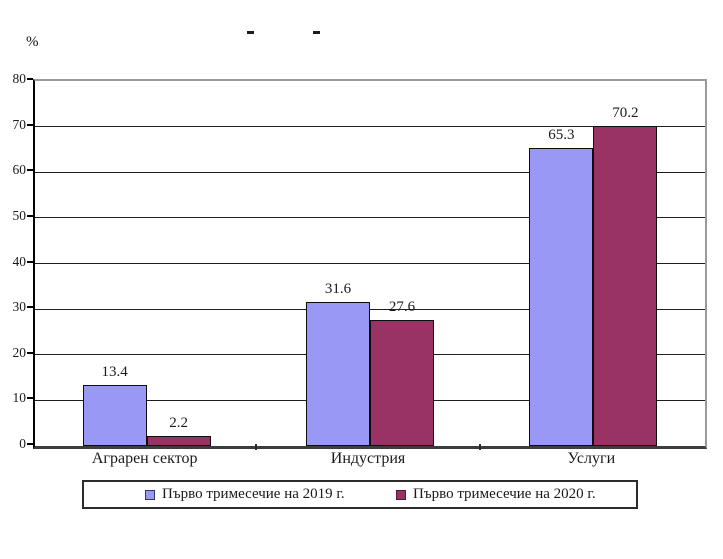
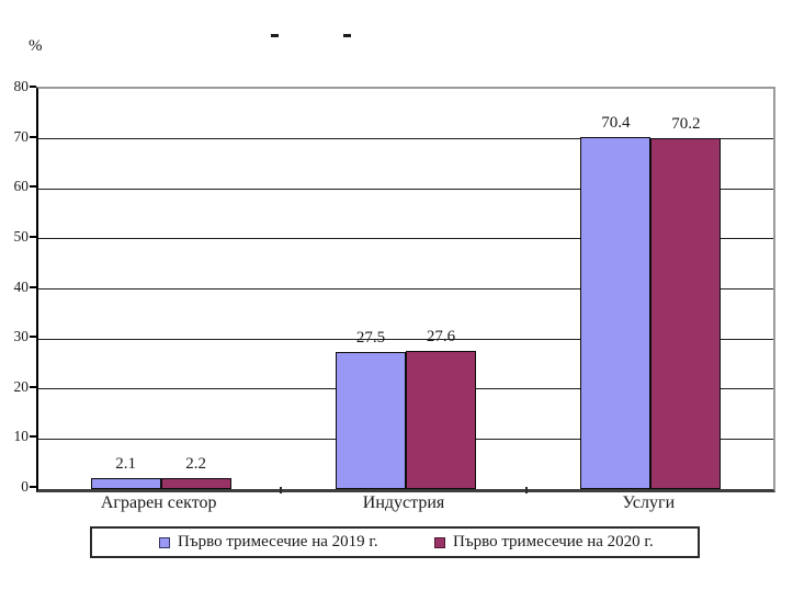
Първо тримесечие на 2019 г./Аграрен сектор: 13.4 -> 2.1
Първо тримесечие на 2019 г./Индустрия: 31.6 -> 27.5
Първо тримесечие на 2019 г./Услуги: 65.3 -> 70.4
